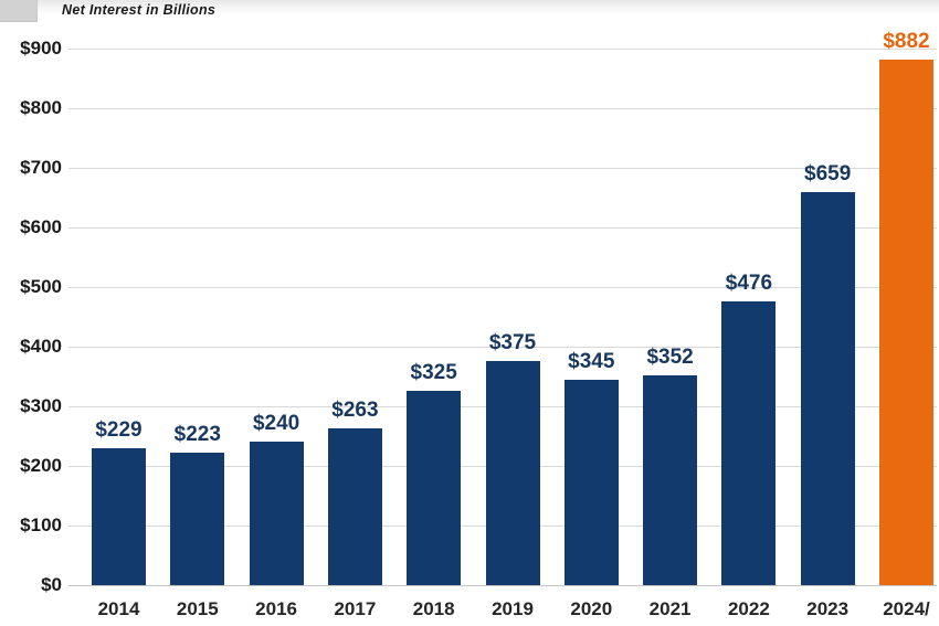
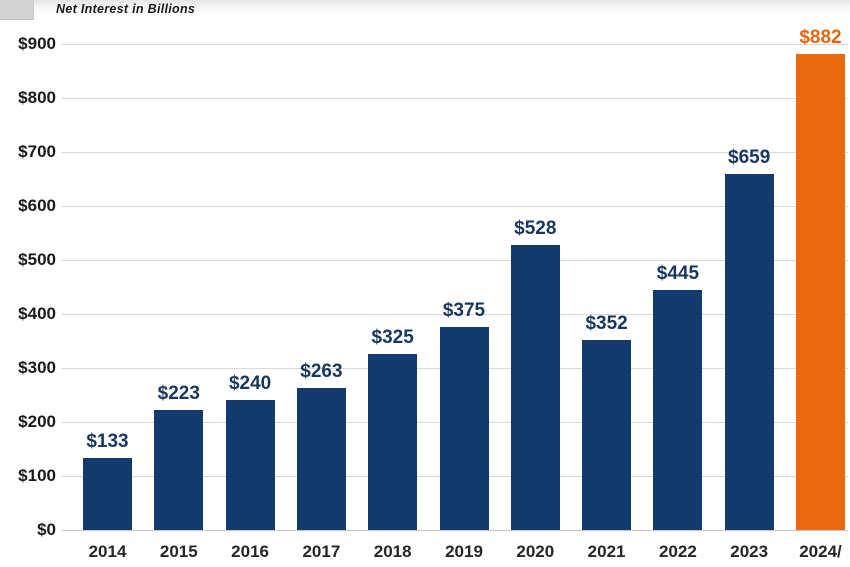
2014: $229 -> $133
2020: $345 -> $528
2022: $476 -> $445
